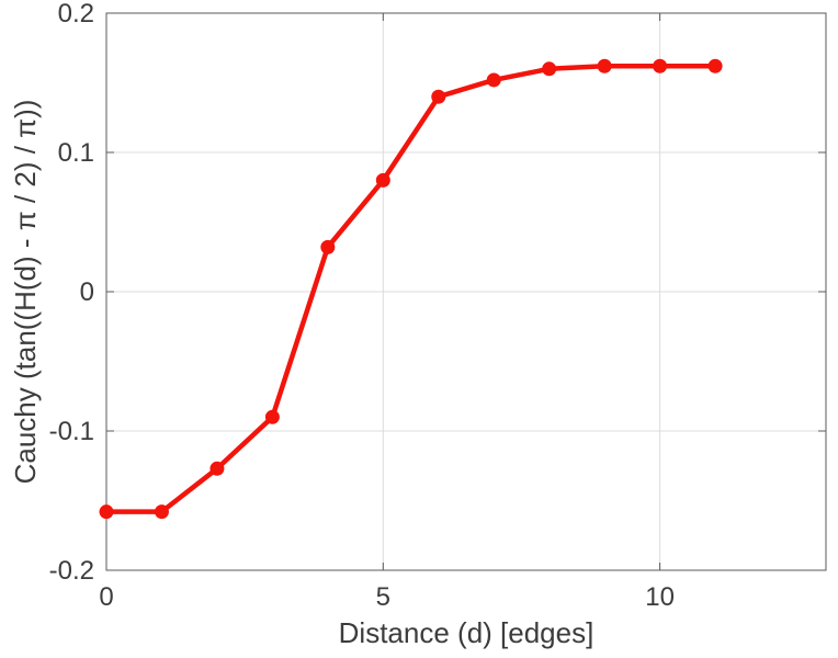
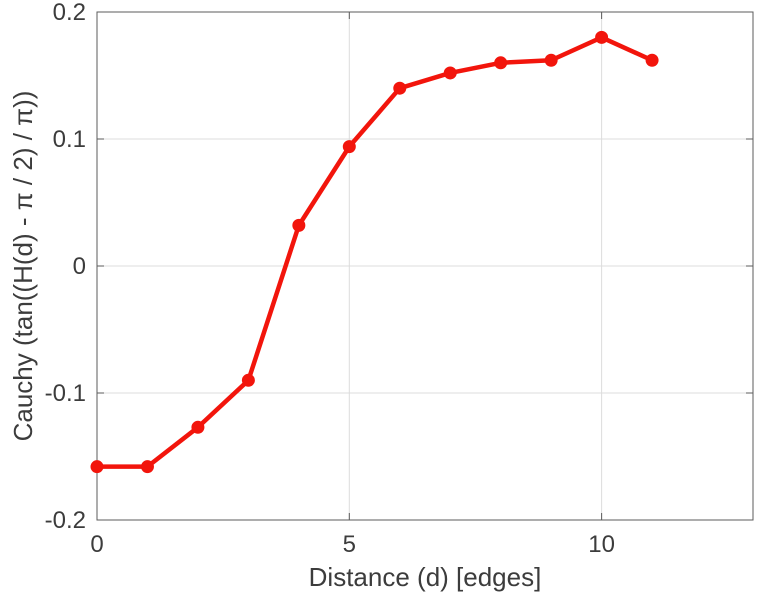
5: 0.080 -> 0.094
10: 0.162 -> 0.180
